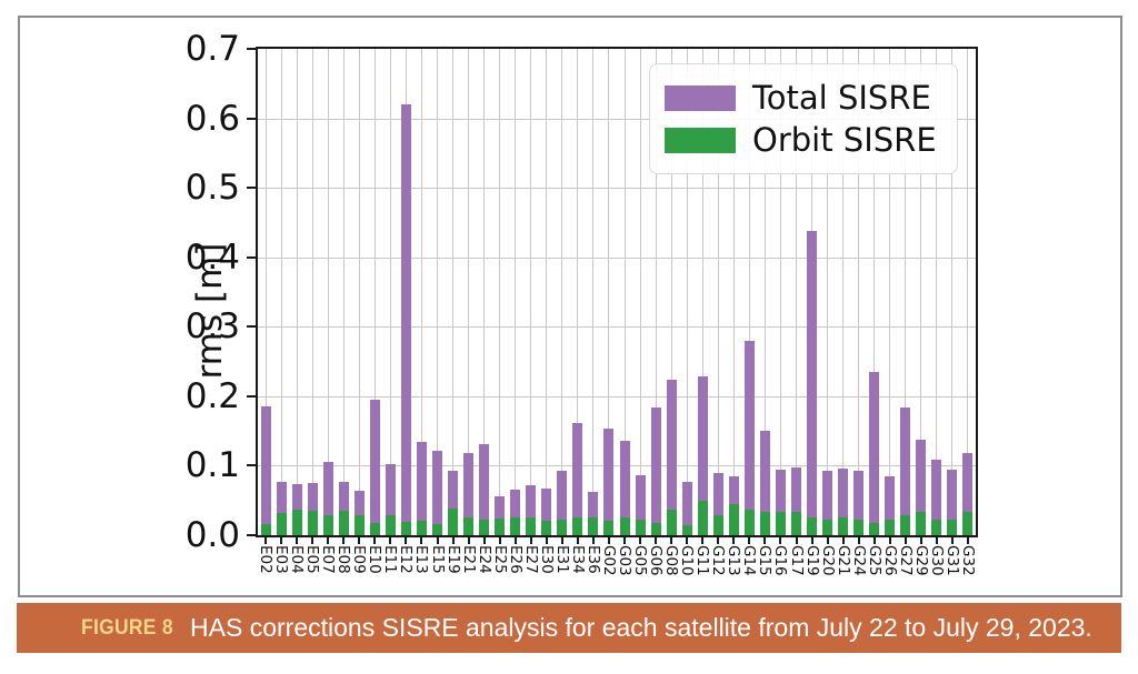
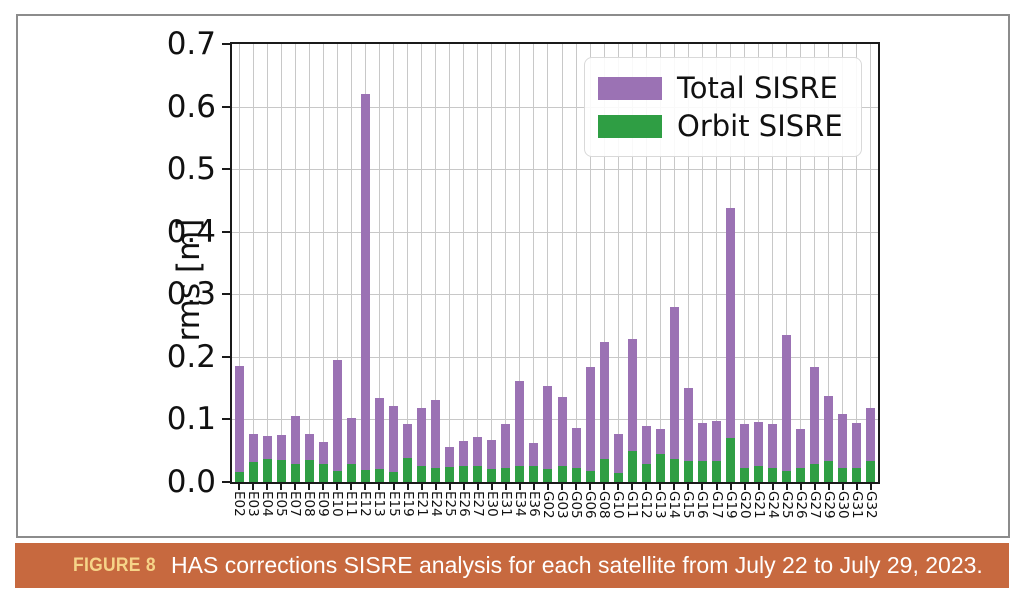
Orbit SISRE/G19: 0.03 -> 0.07
